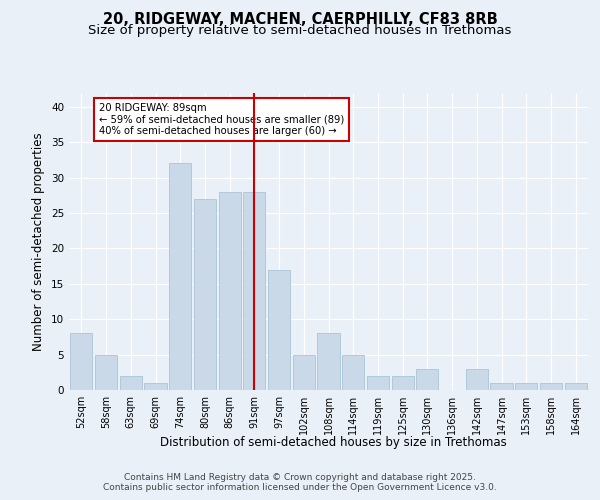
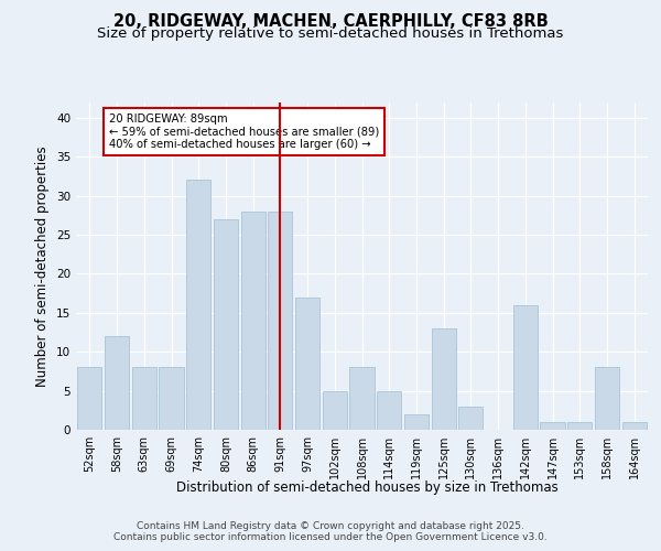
58sqm: 5 -> 12
63sqm: 2 -> 8
69sqm: 1 -> 8
125sqm: 2 -> 13
142sqm: 3 -> 16
158sqm: 1 -> 8
